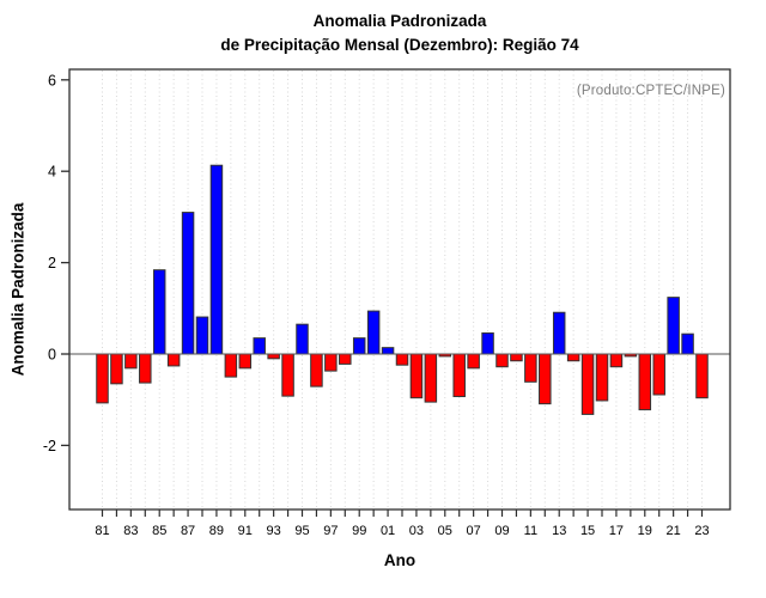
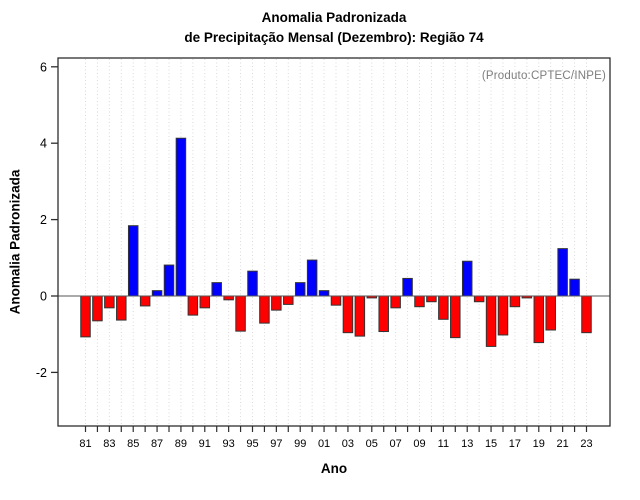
87: 3.1 -> 0.1
